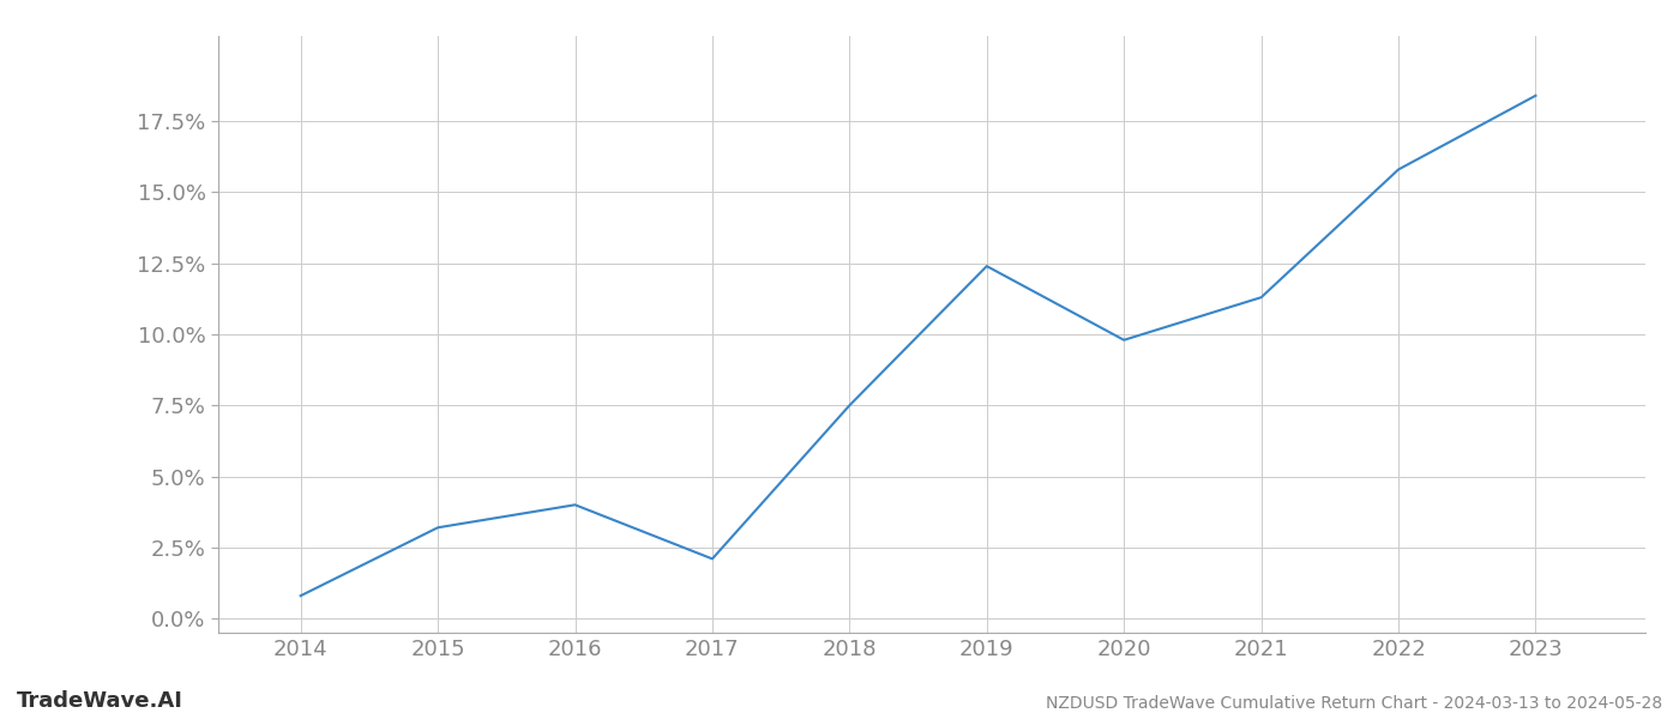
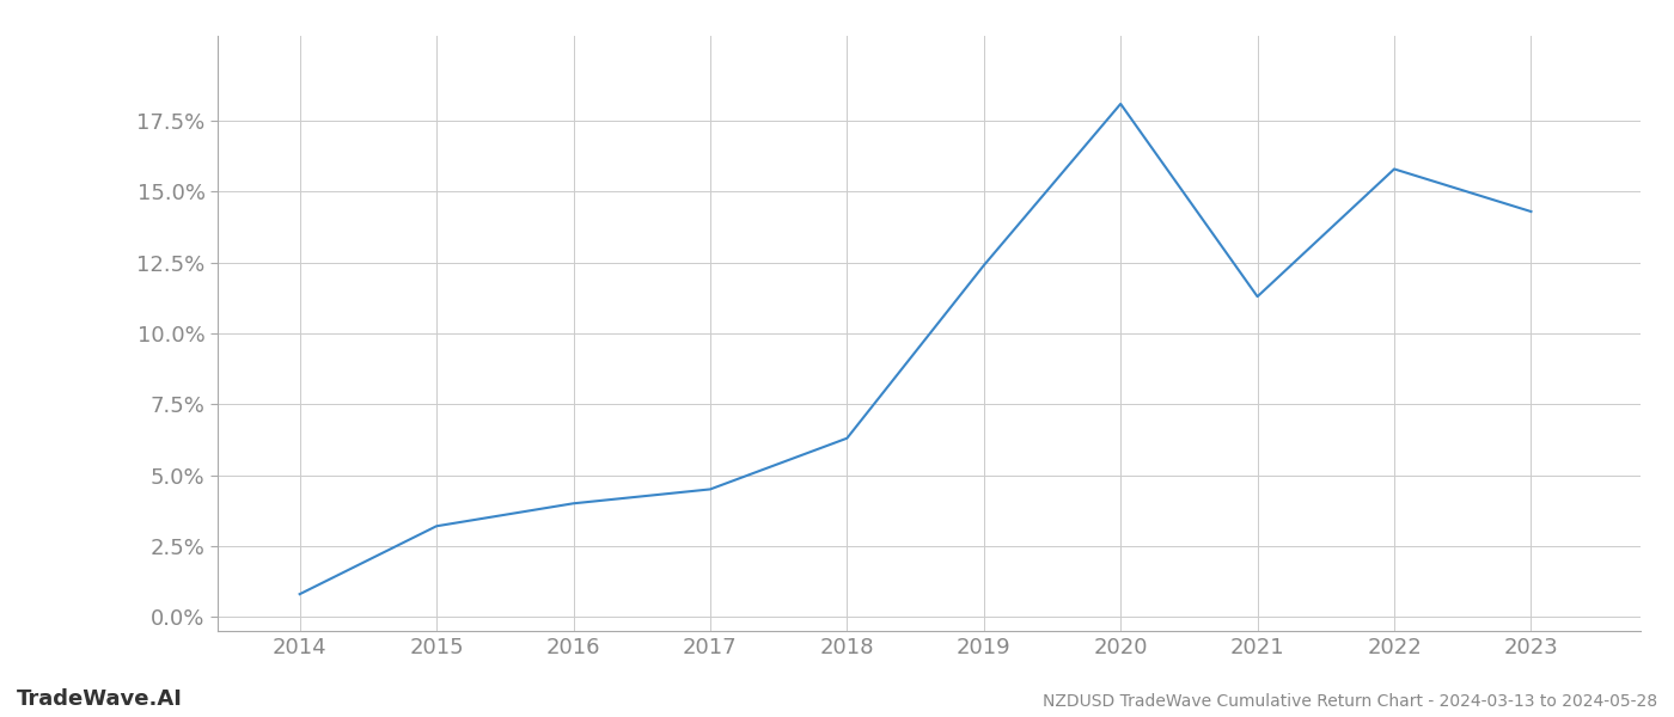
2017: 2.1% -> 4.5%
2018: 7.5% -> 6.3%
2020: 9.8% -> 18.1%
2023: 18.4% -> 14.3%
